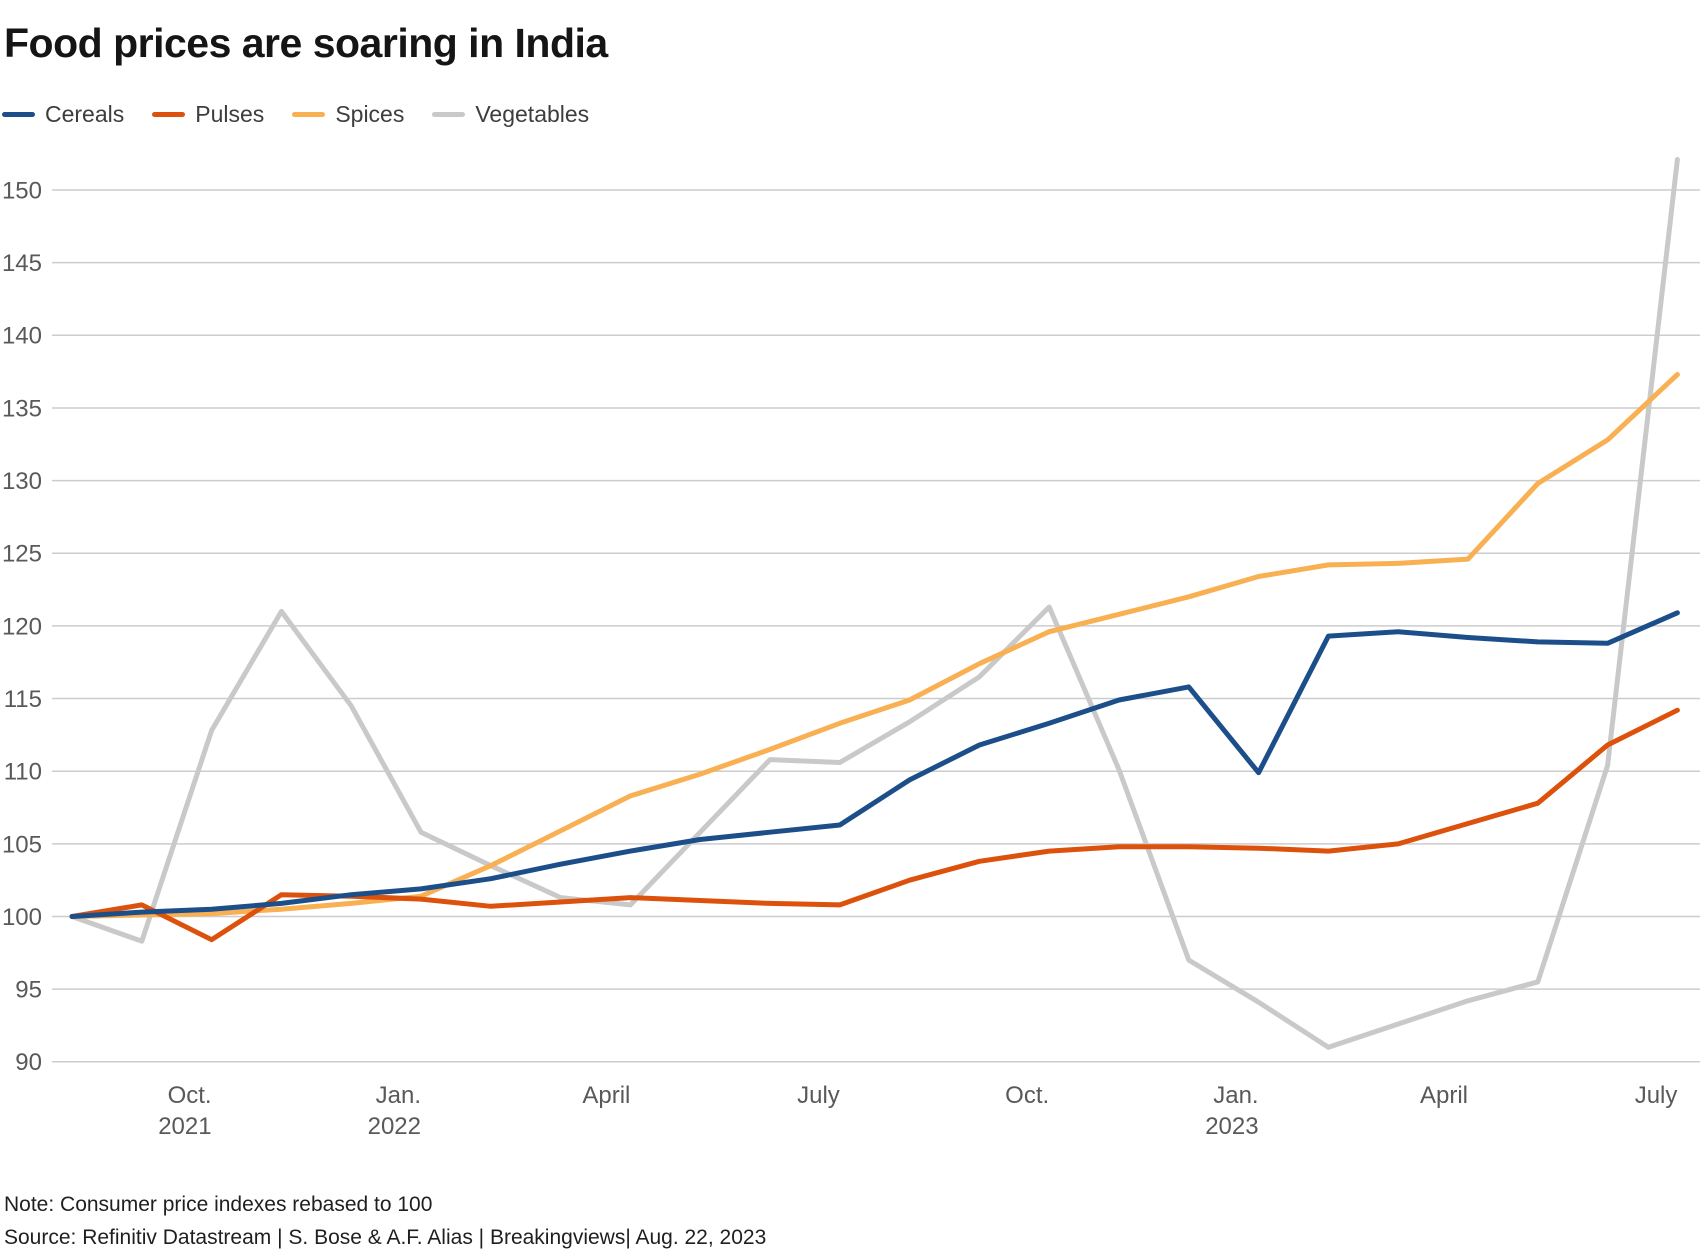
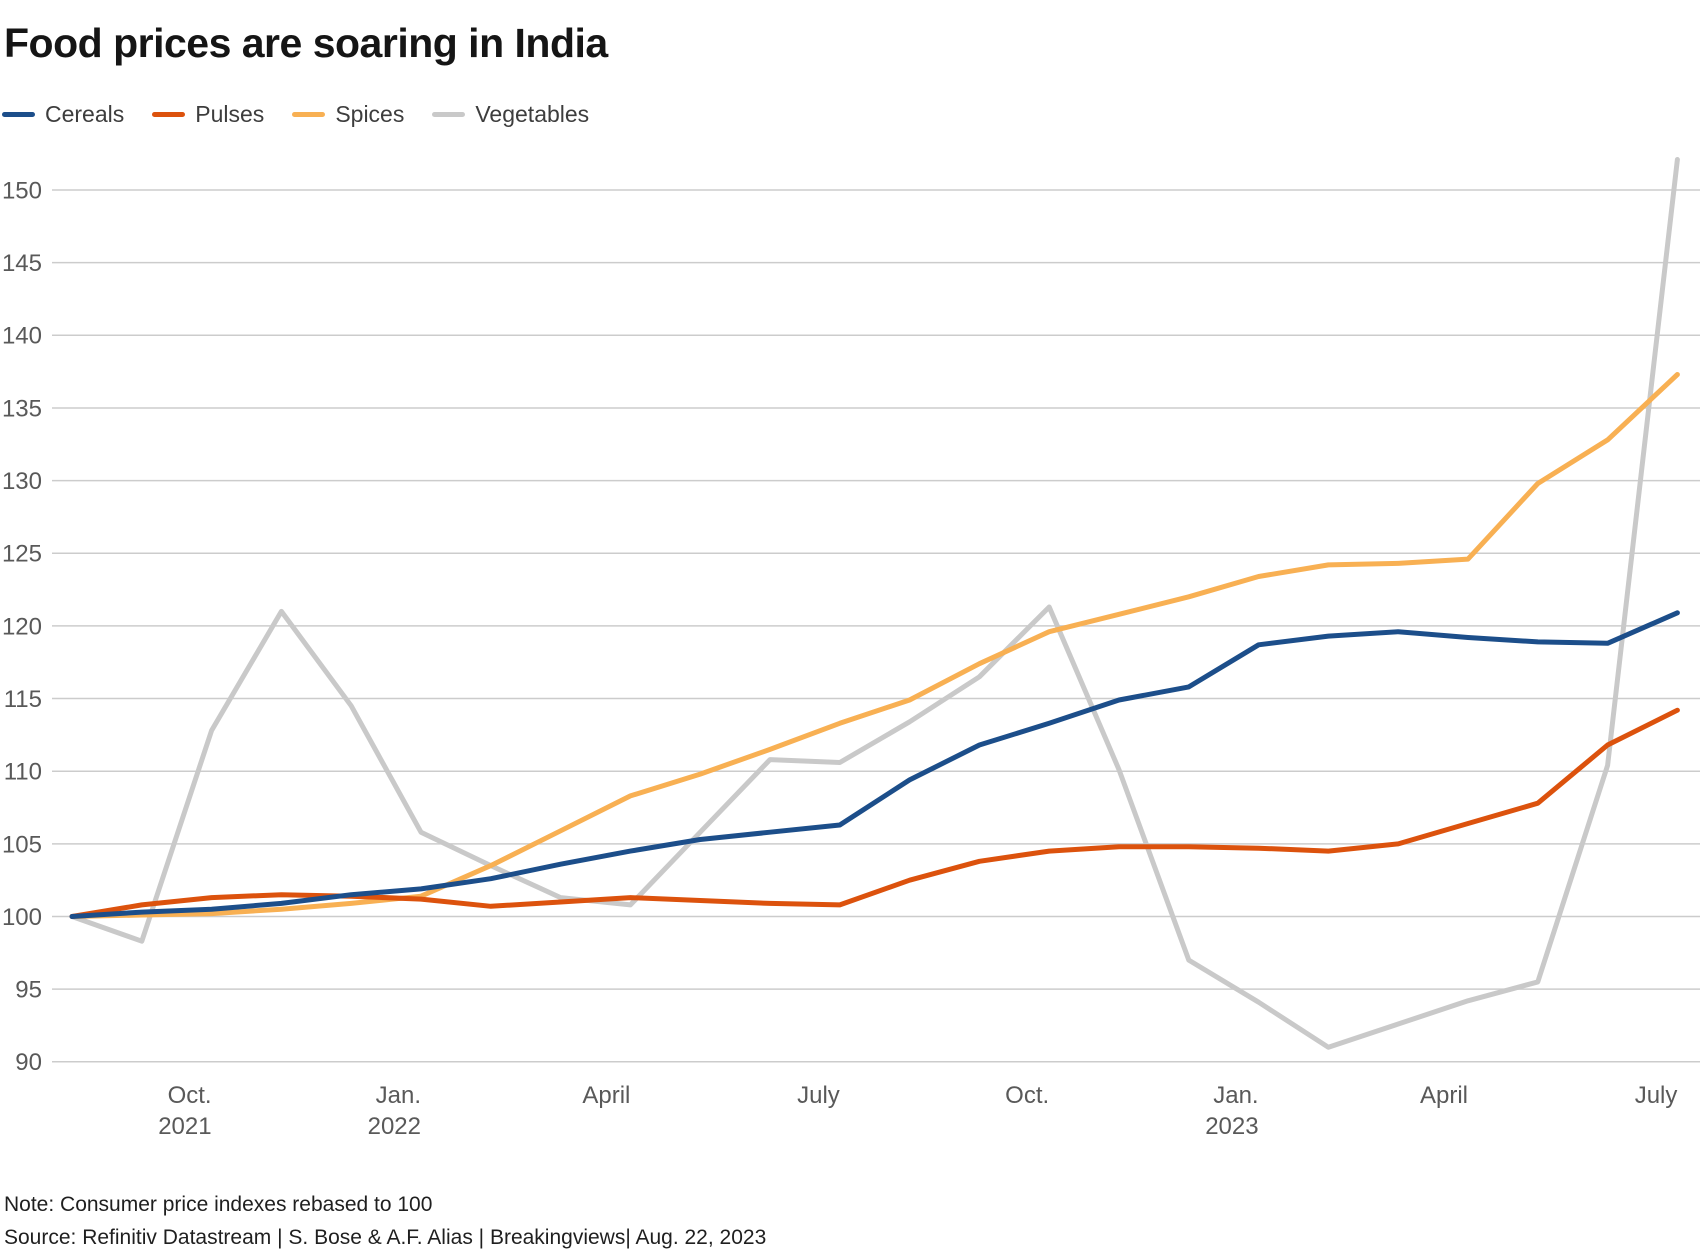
Pulses/Oct. 2021: 98.4 -> 101.3
Cereals/Jan. 2023: 109.9 -> 118.7
